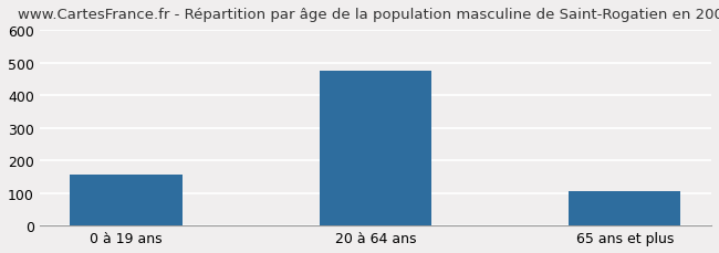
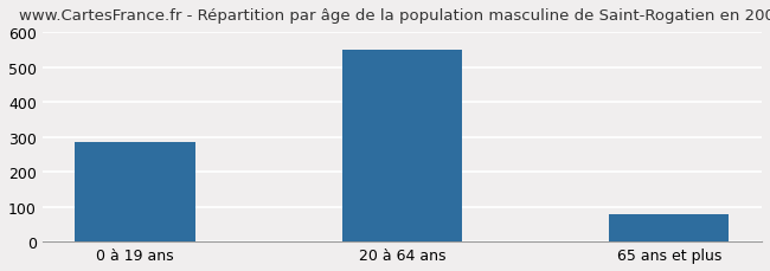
0 à 19 ans: 155 -> 285
20 à 64 ans: 475 -> 551
65 ans et plus: 105 -> 78
